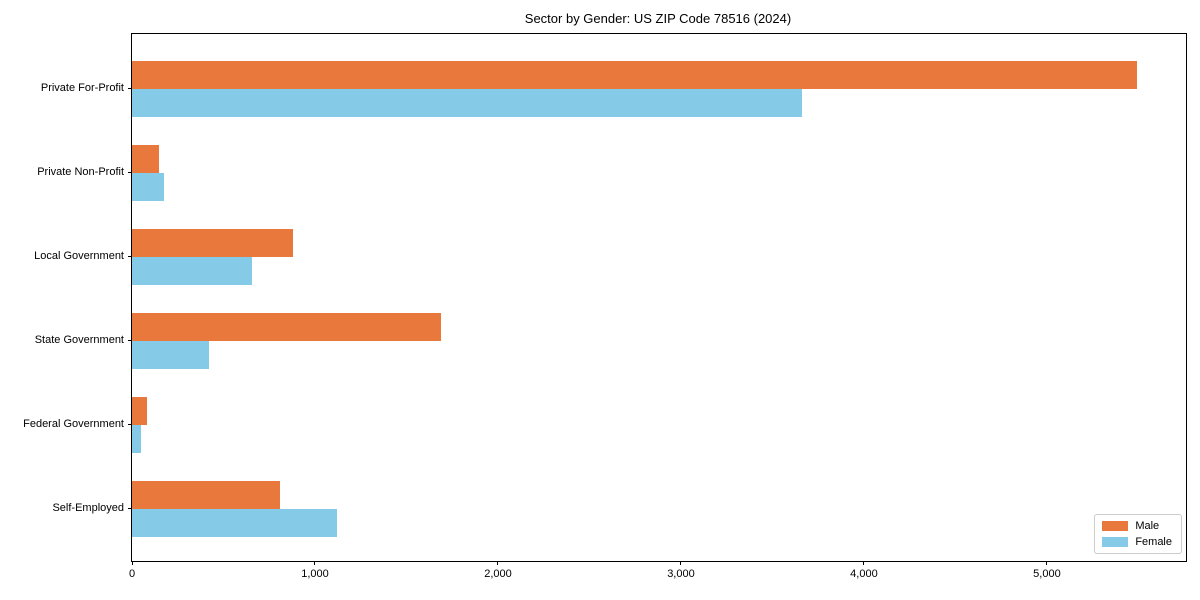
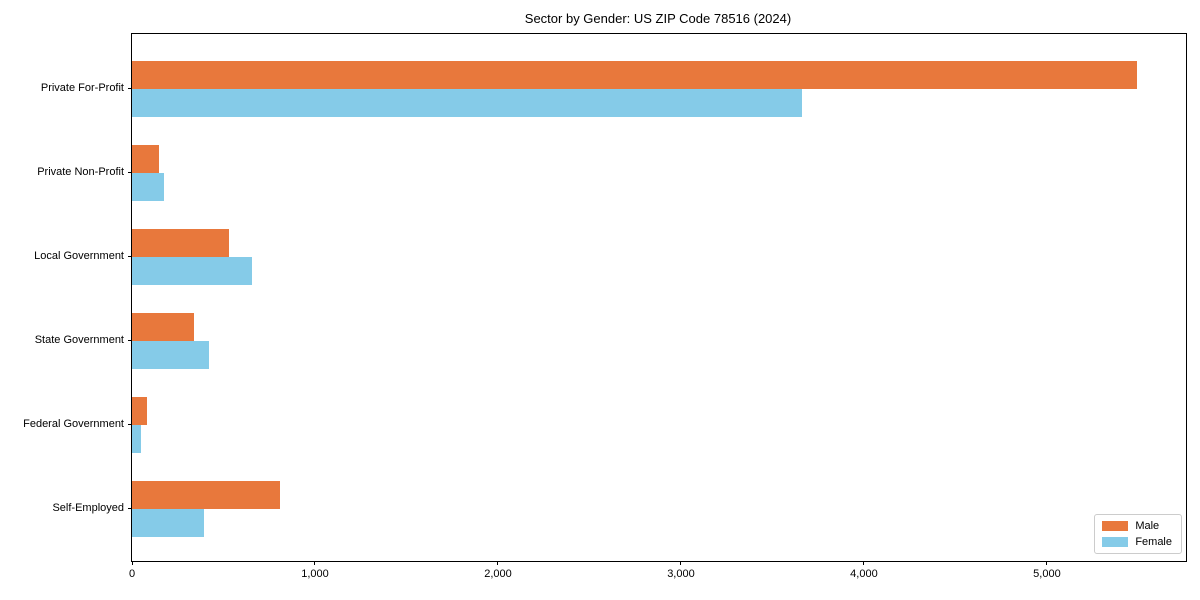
Male/Local Government: 880 -> 530
Male/State Government: 1690 -> 340
Female/Self-Employed: 1120 -> 400
